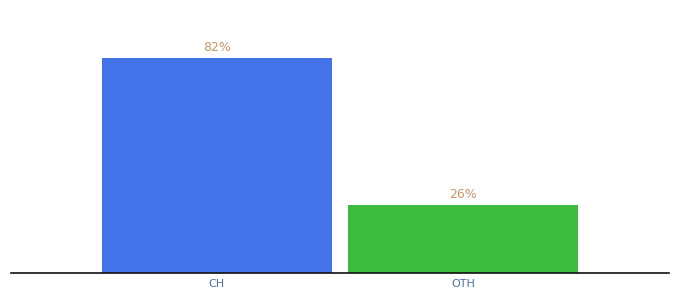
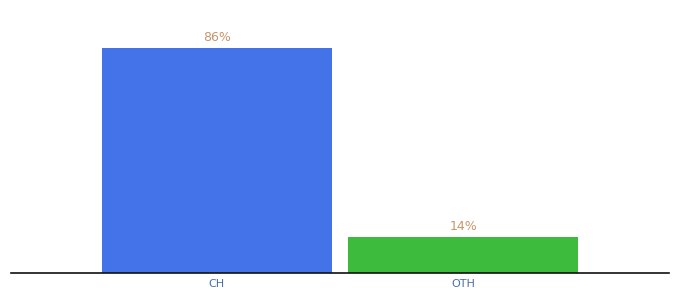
CH: 82% -> 86%
OTH: 26% -> 14%
